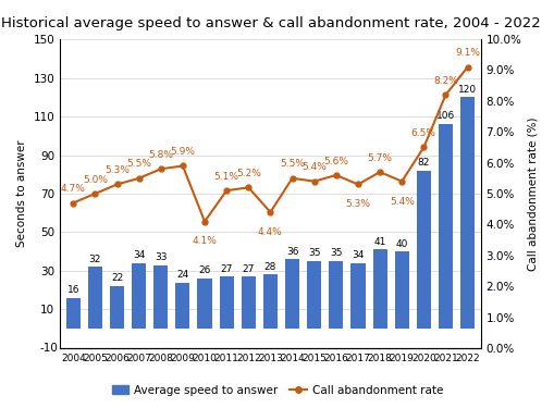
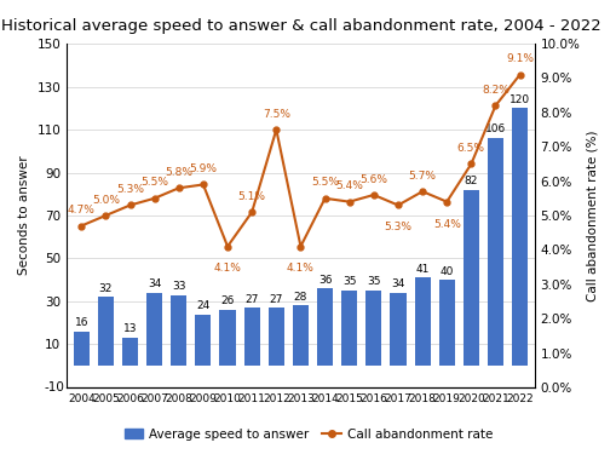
Average speed to answer/2006: 22 -> 13
Call abandonment rate/2012: 5.2% -> 7.5%
Call abandonment rate/2013: 4.4% -> 4.1%
